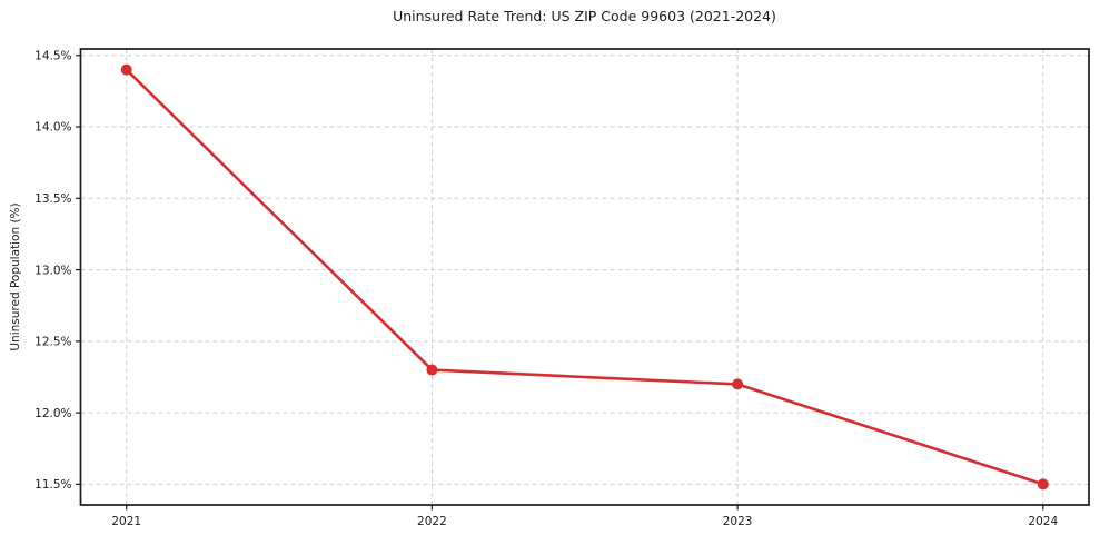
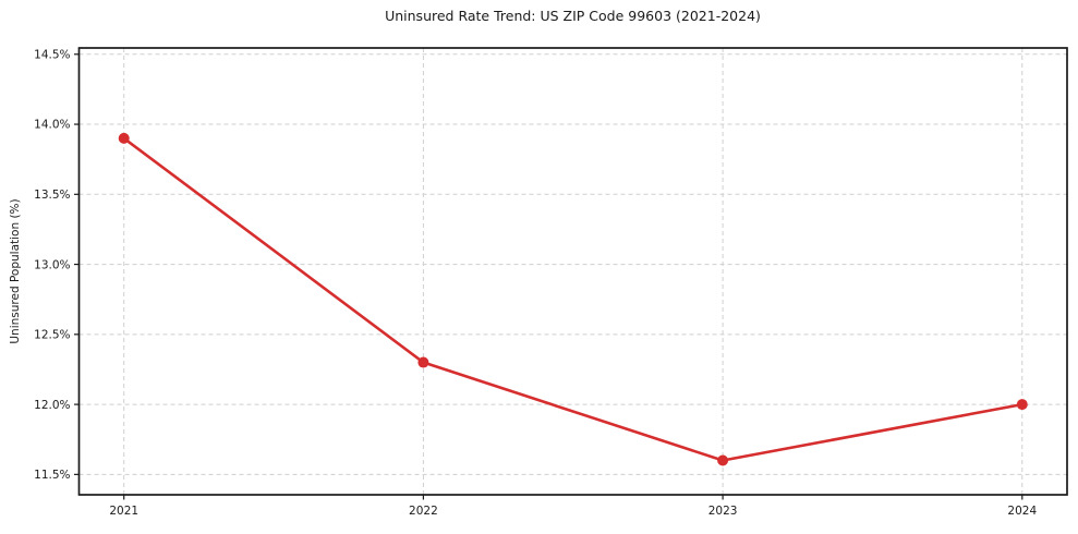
2021: 14.4% -> 13.9%
2023: 12.2% -> 11.6%
2024: 11.5% -> 12.0%
